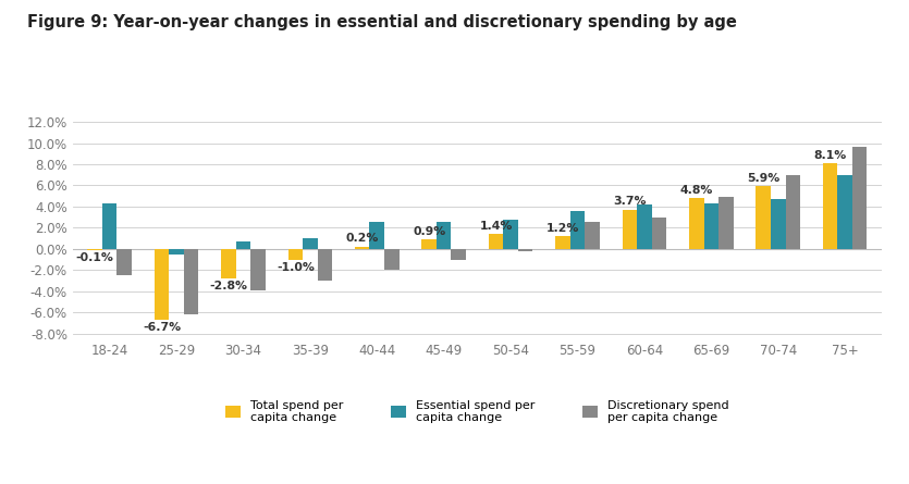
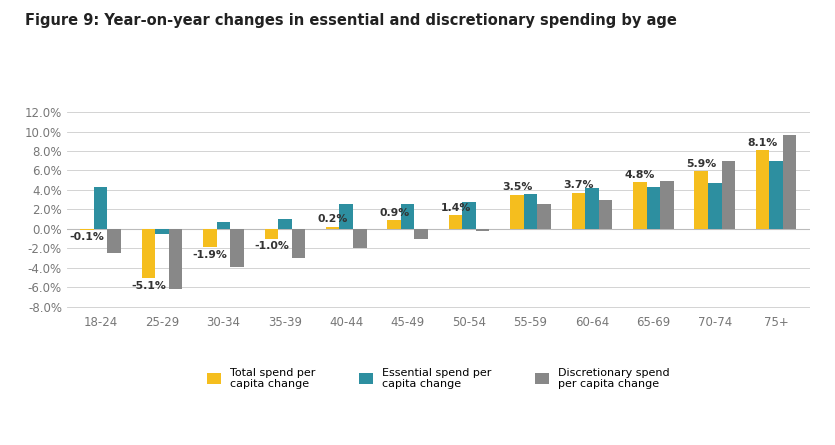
Total spend per capita change/25-29: -6.7% -> -5.1%
Total spend per capita change/30-34: -2.8% -> -1.9%
Total spend per capita change/55-59: 1.2% -> 3.5%
